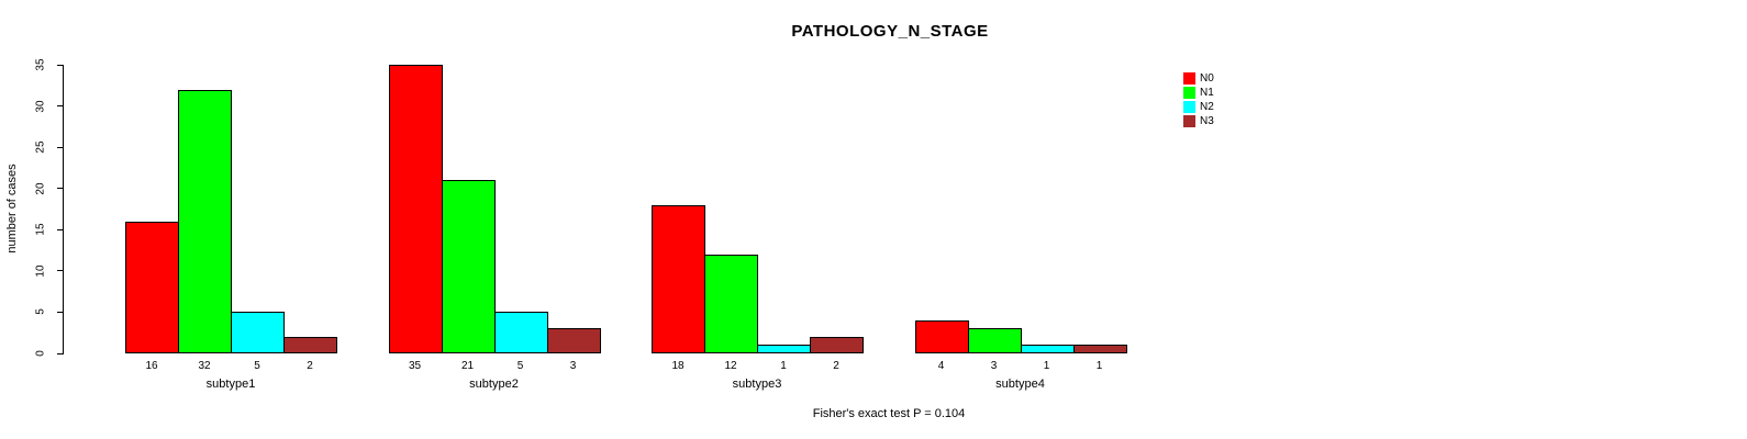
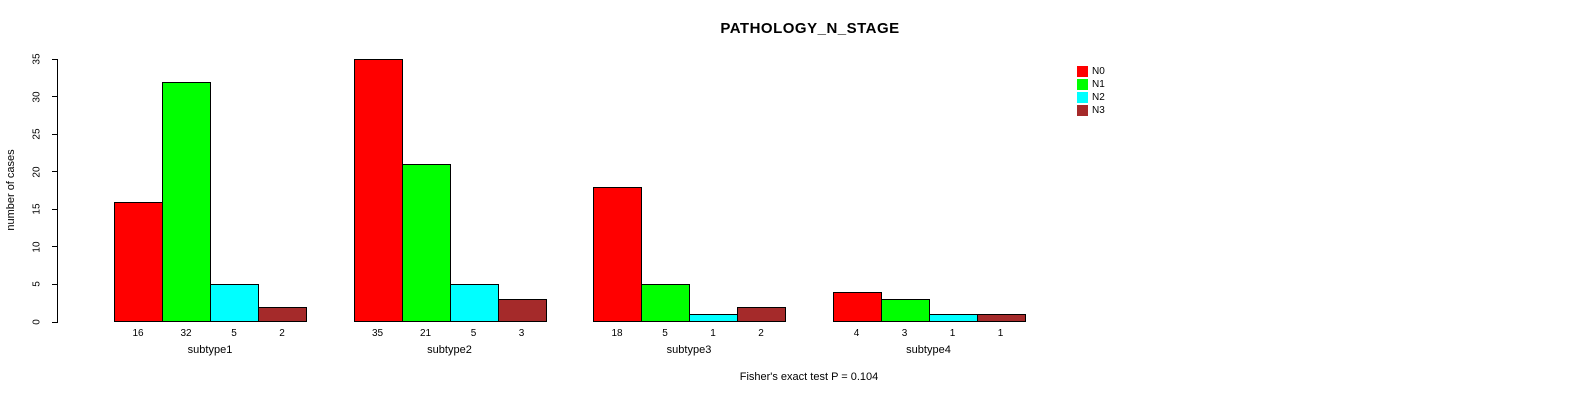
N1/subtype3: 12 -> 5
